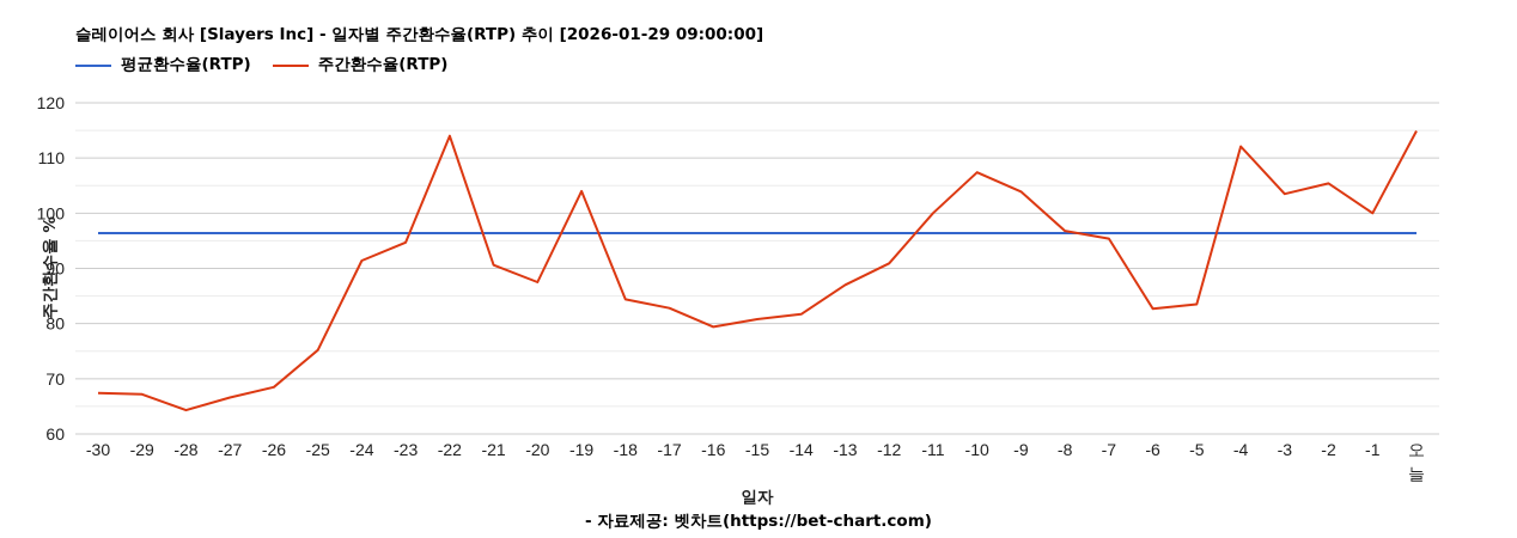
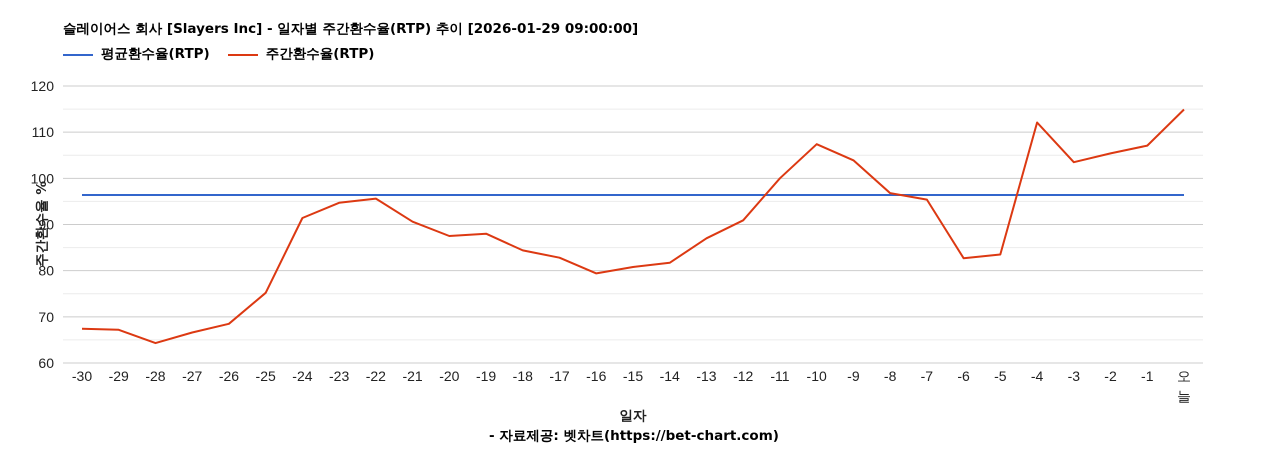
주간환수율(RTP)/-22: 114 -> 96
주간환수율(RTP)/-19: 104 -> 88
주간환수율(RTP)/-1: 100 -> 107
